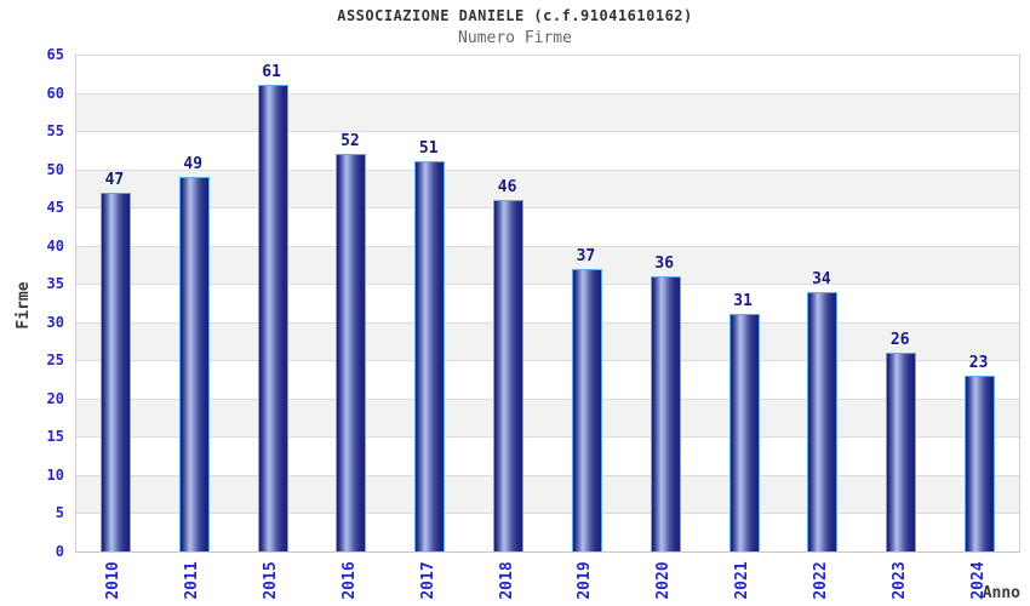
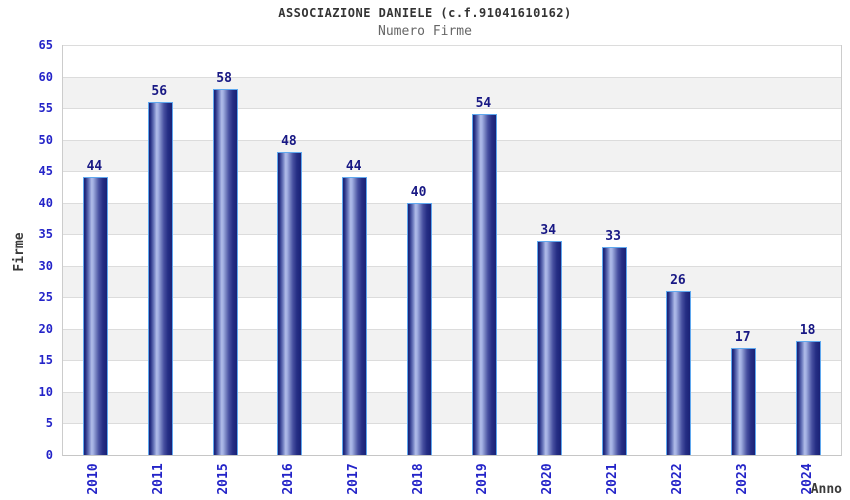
2010: 47 -> 44
2011: 49 -> 56
2015: 61 -> 58
2016: 52 -> 48
2017: 51 -> 44
2018: 46 -> 40
2019: 37 -> 54
2020: 36 -> 34
2021: 31 -> 33
2022: 34 -> 26
2023: 26 -> 17
2024: 23 -> 18
